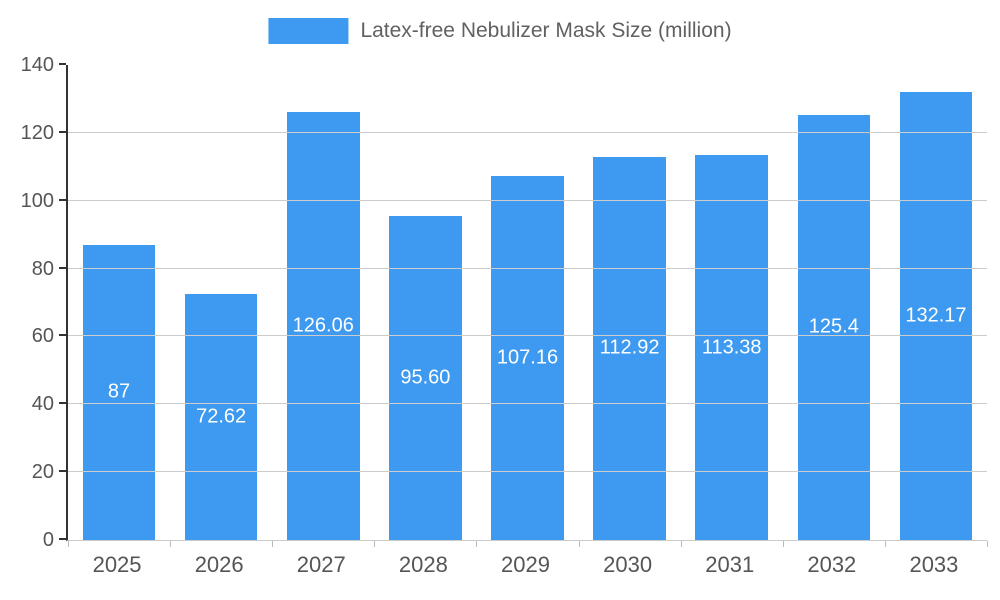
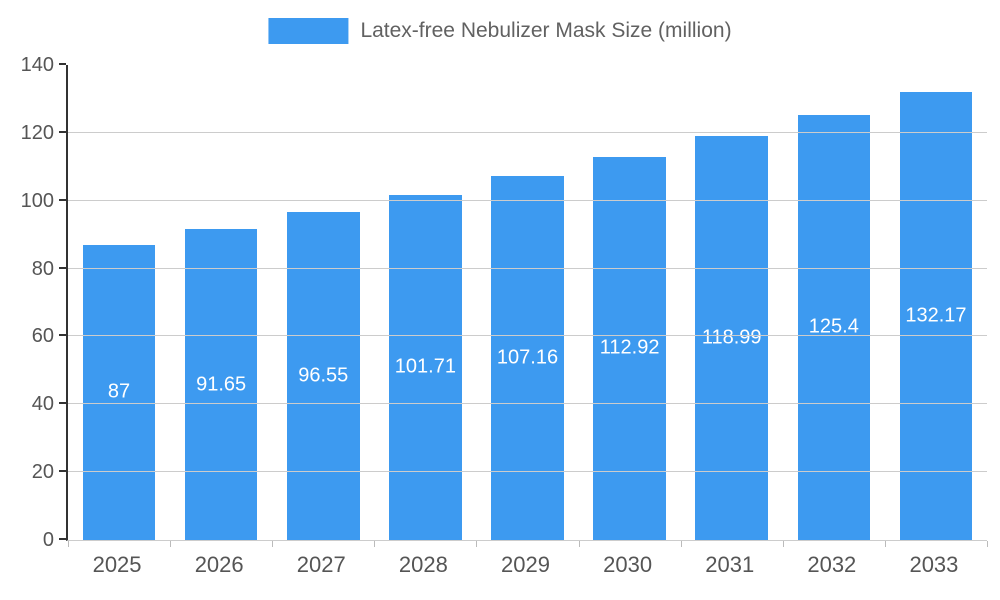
2026: 72.62 -> 91.65
2027: 126.06 -> 96.55
2028: 95.60 -> 101.71
2031: 113.38 -> 118.99
